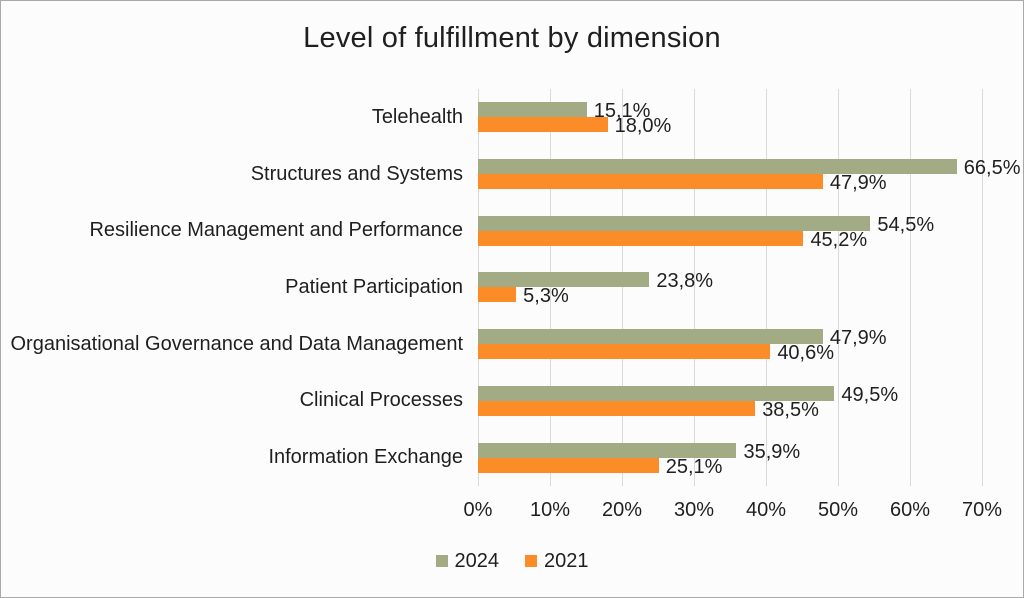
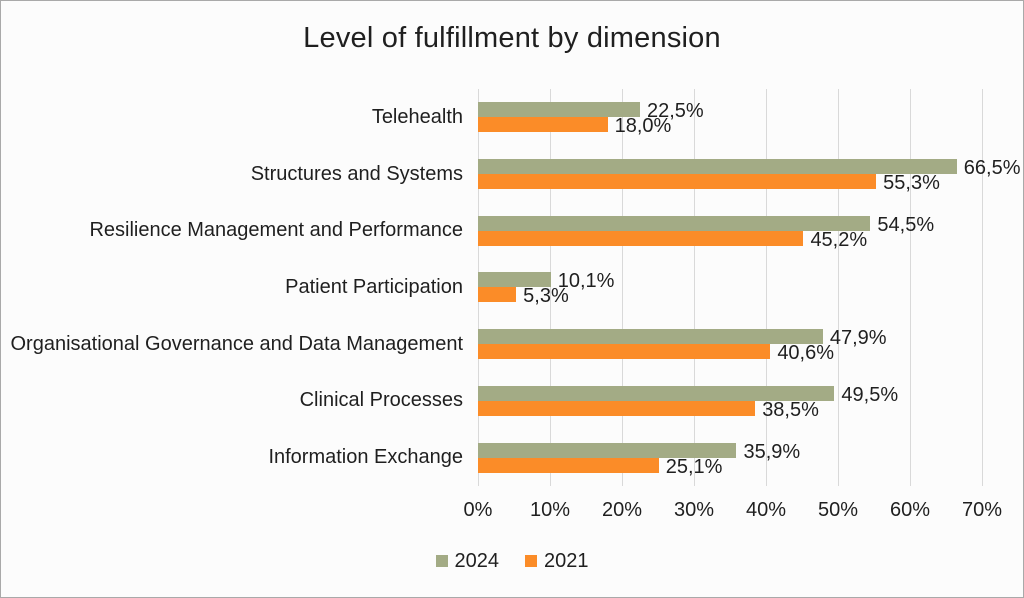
2024/Telehealth: 15,1% -> 22,5%
2021/Structures and Systems: 47,9% -> 55,3%
2024/Patient Participation: 23,8% -> 10,1%
